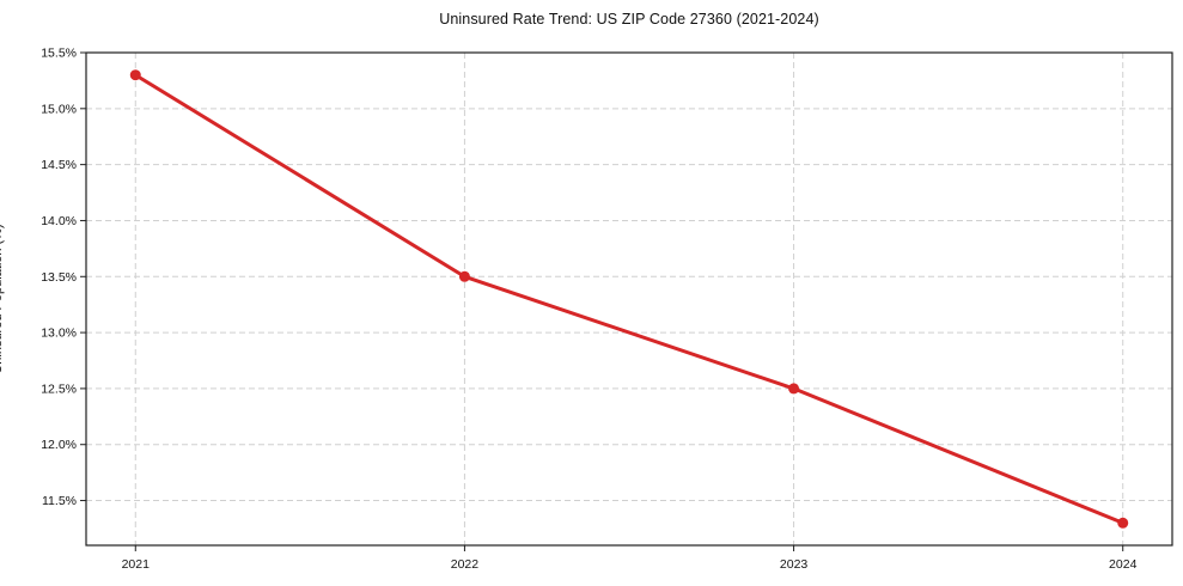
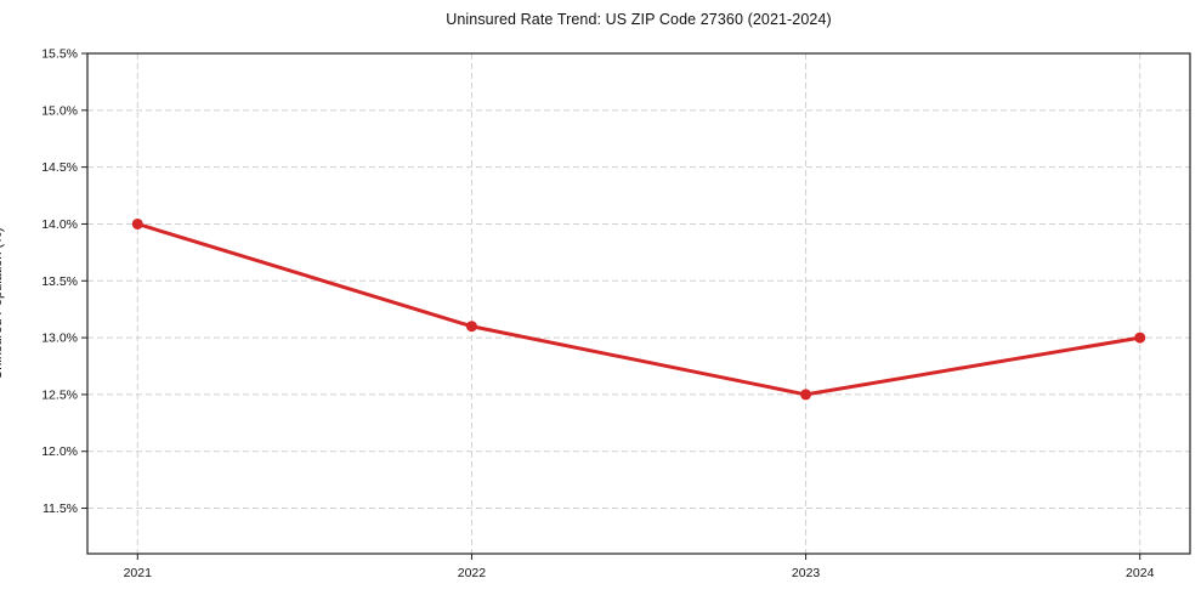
2021: 15.3% -> 14.0%
2022: 13.5% -> 13.1%
2024: 11.3% -> 13.0%
